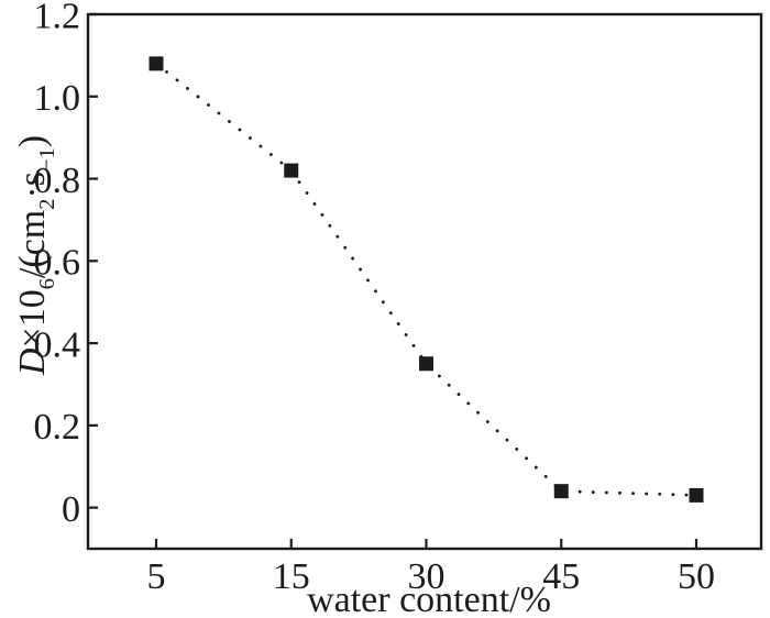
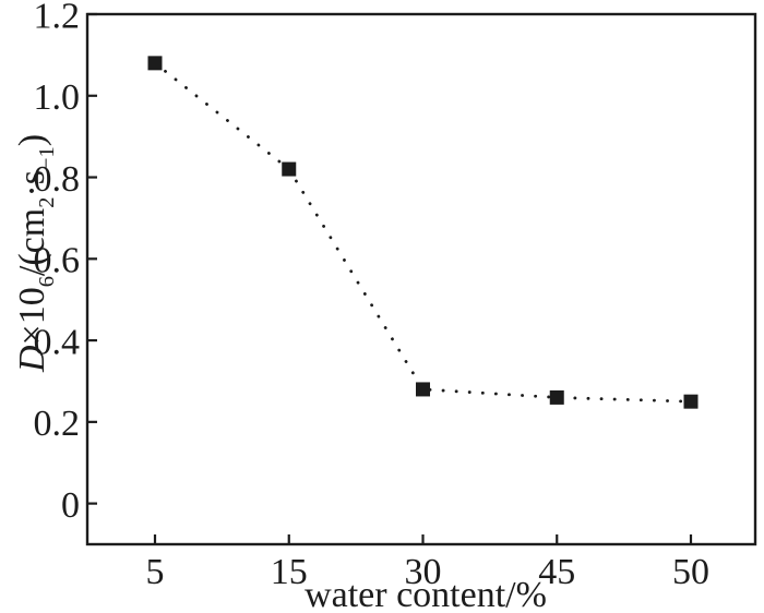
30: 0.35 -> 0.28
45: 0.04 -> 0.26
50: 0.03 -> 0.25
